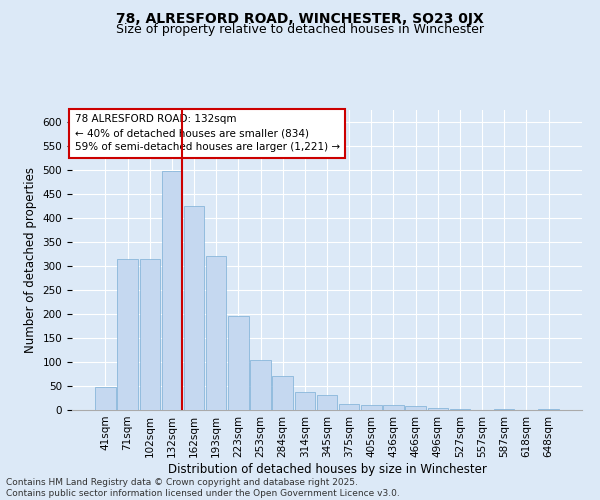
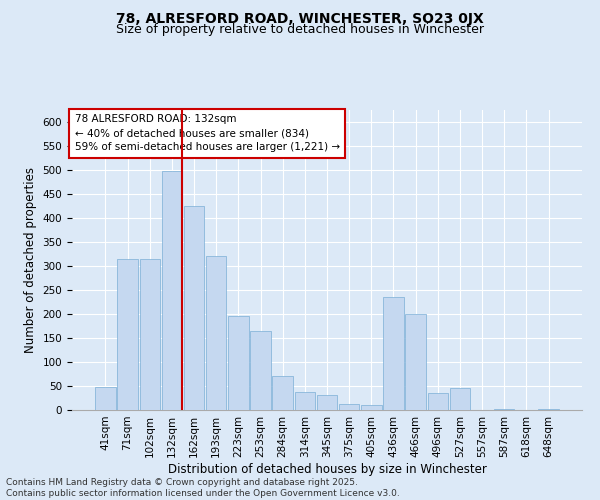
253sqm: 105 -> 165
436sqm: 11 -> 235
466sqm: 9 -> 200
496sqm: 5 -> 35
527sqm: 2 -> 45
